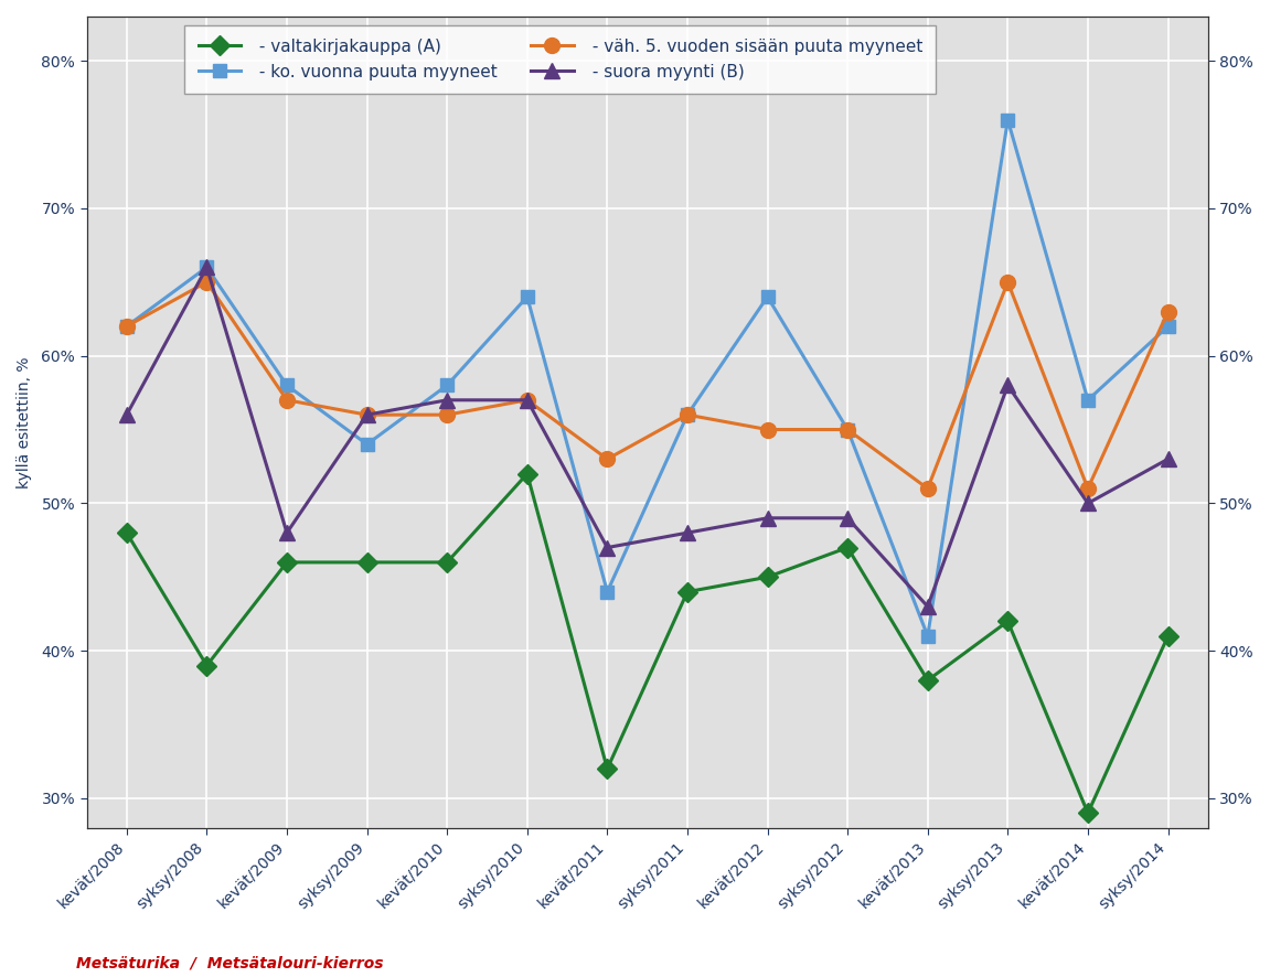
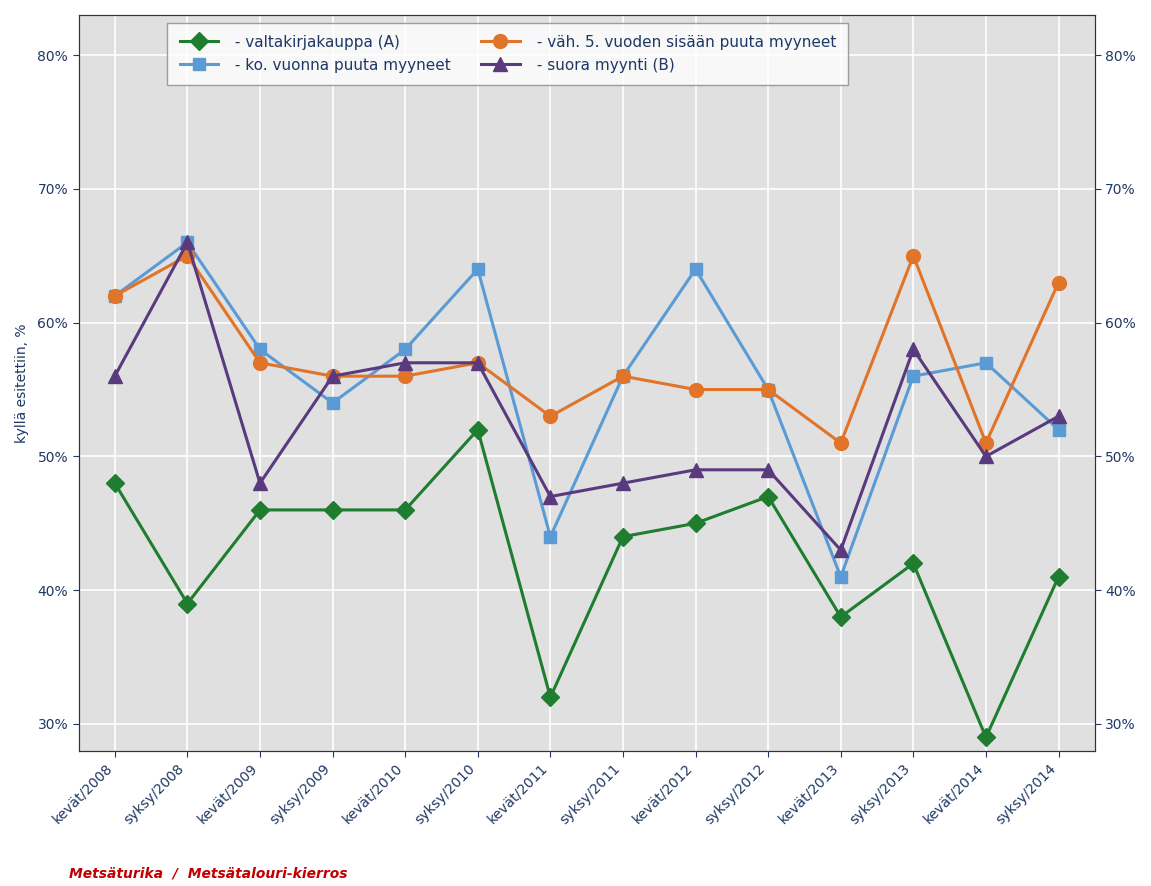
- ko. vuonna puuta myyneet/syksy/2013: 76% -> 56%
- ko. vuonna puuta myyneet/syksy/2014: 62% -> 52%
